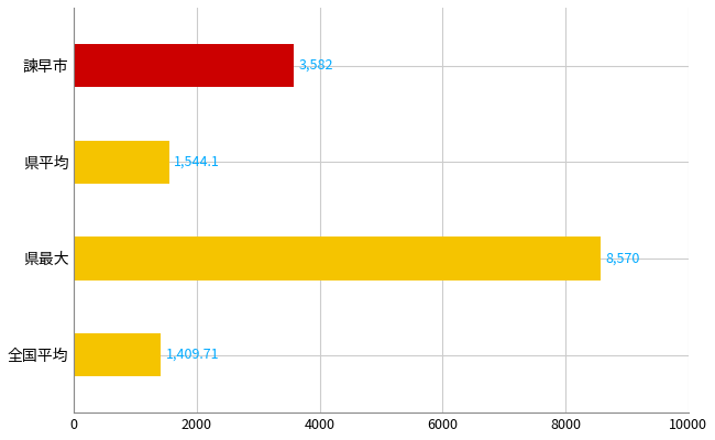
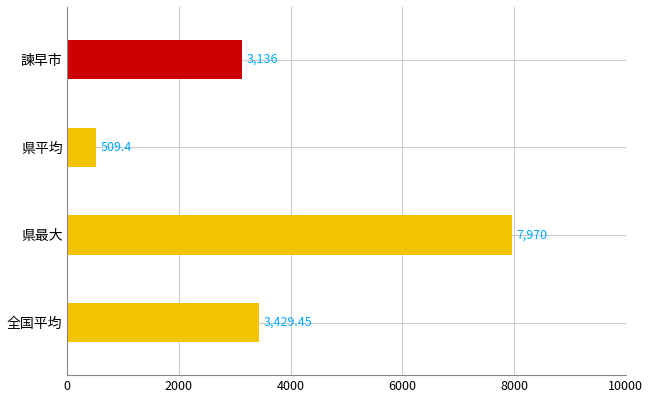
諫早市: 3,582 -> 3,136
県平均: 1,544.1 -> 509.4
県最大: 8,570 -> 7,970
全国平均: 1,409.71 -> 3,429.45
